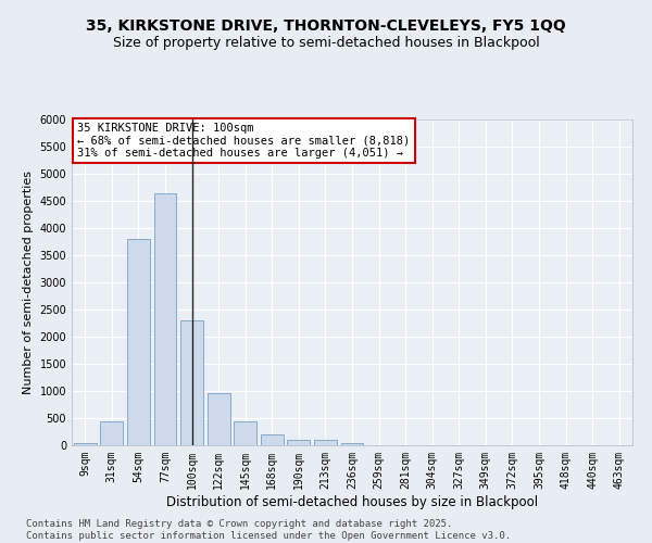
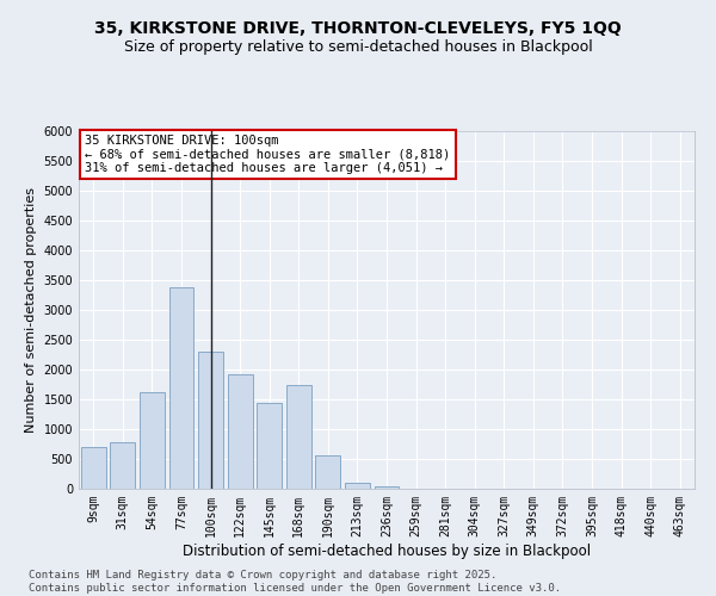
9sqm: 50 -> 700
31sqm: 450 -> 780
54sqm: 3800 -> 1620
77sqm: 4650 -> 3380
122sqm: 970 -> 1920
145sqm: 450 -> 1440
168sqm: 200 -> 1740
190sqm: 110 -> 560
